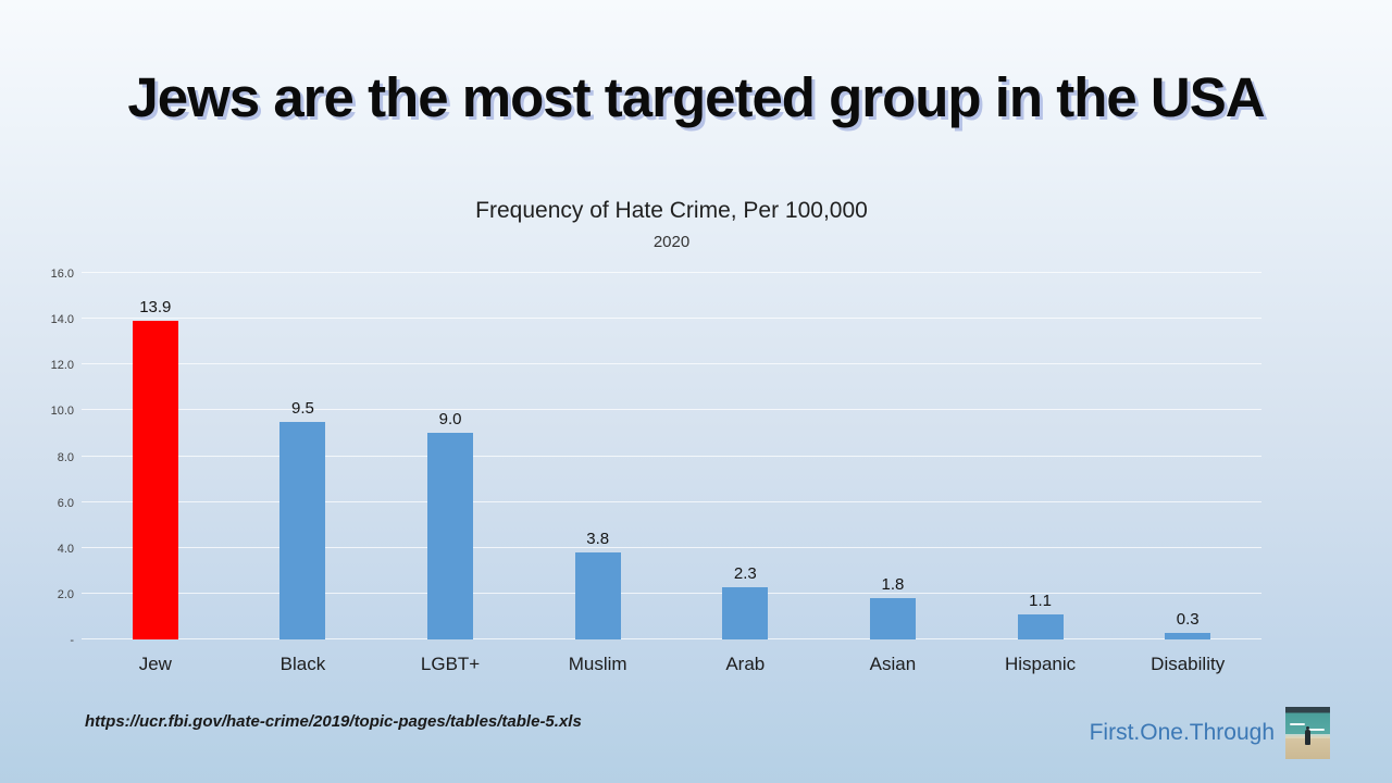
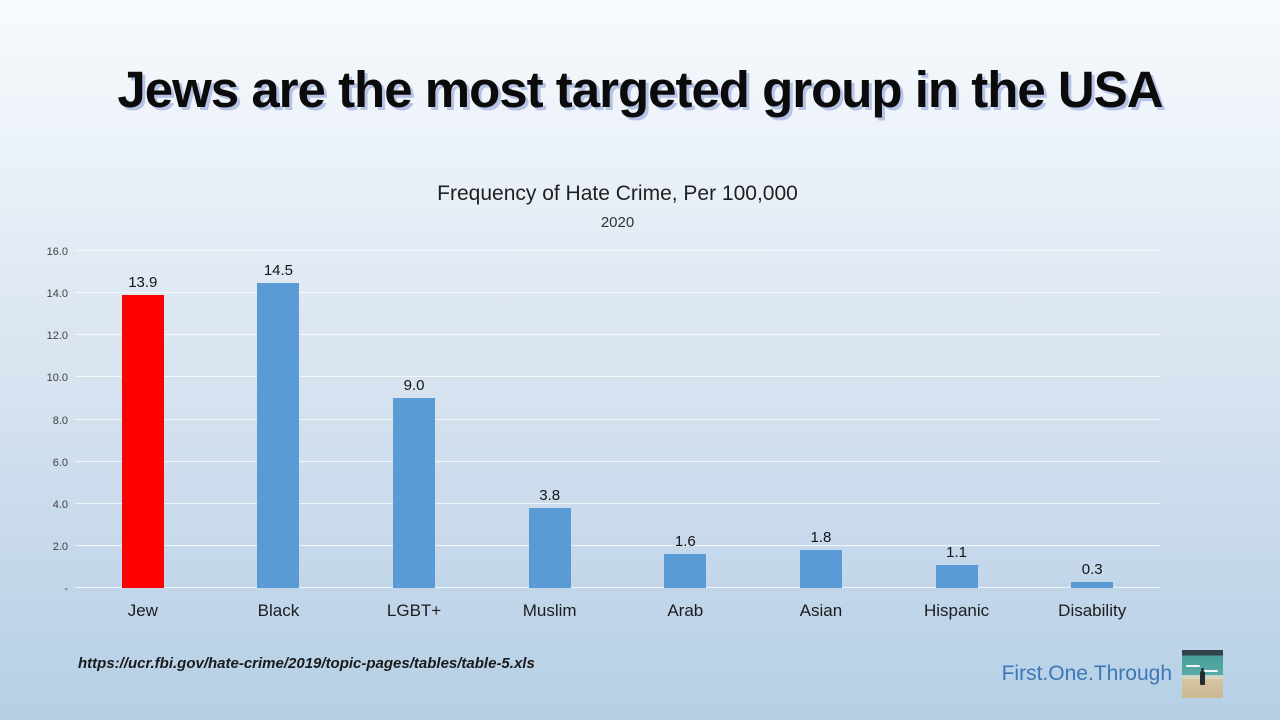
Black: 9.5 -> 14.5
Arab: 2.3 -> 1.6
